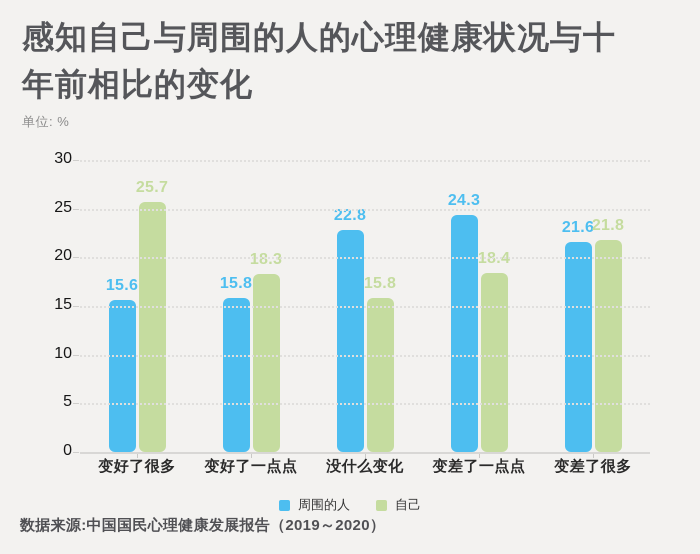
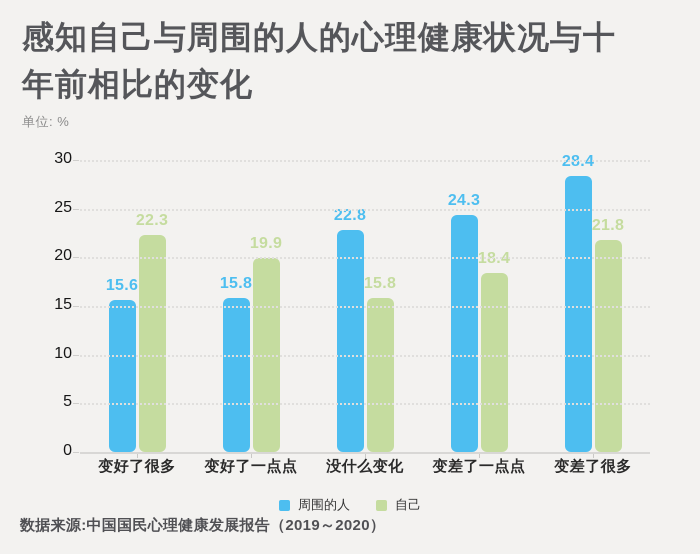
自己/变好了很多: 25.7 -> 22.3
自己/变好了一点点: 18.3 -> 19.9
周围的人/变差了很多: 21.6 -> 28.4
